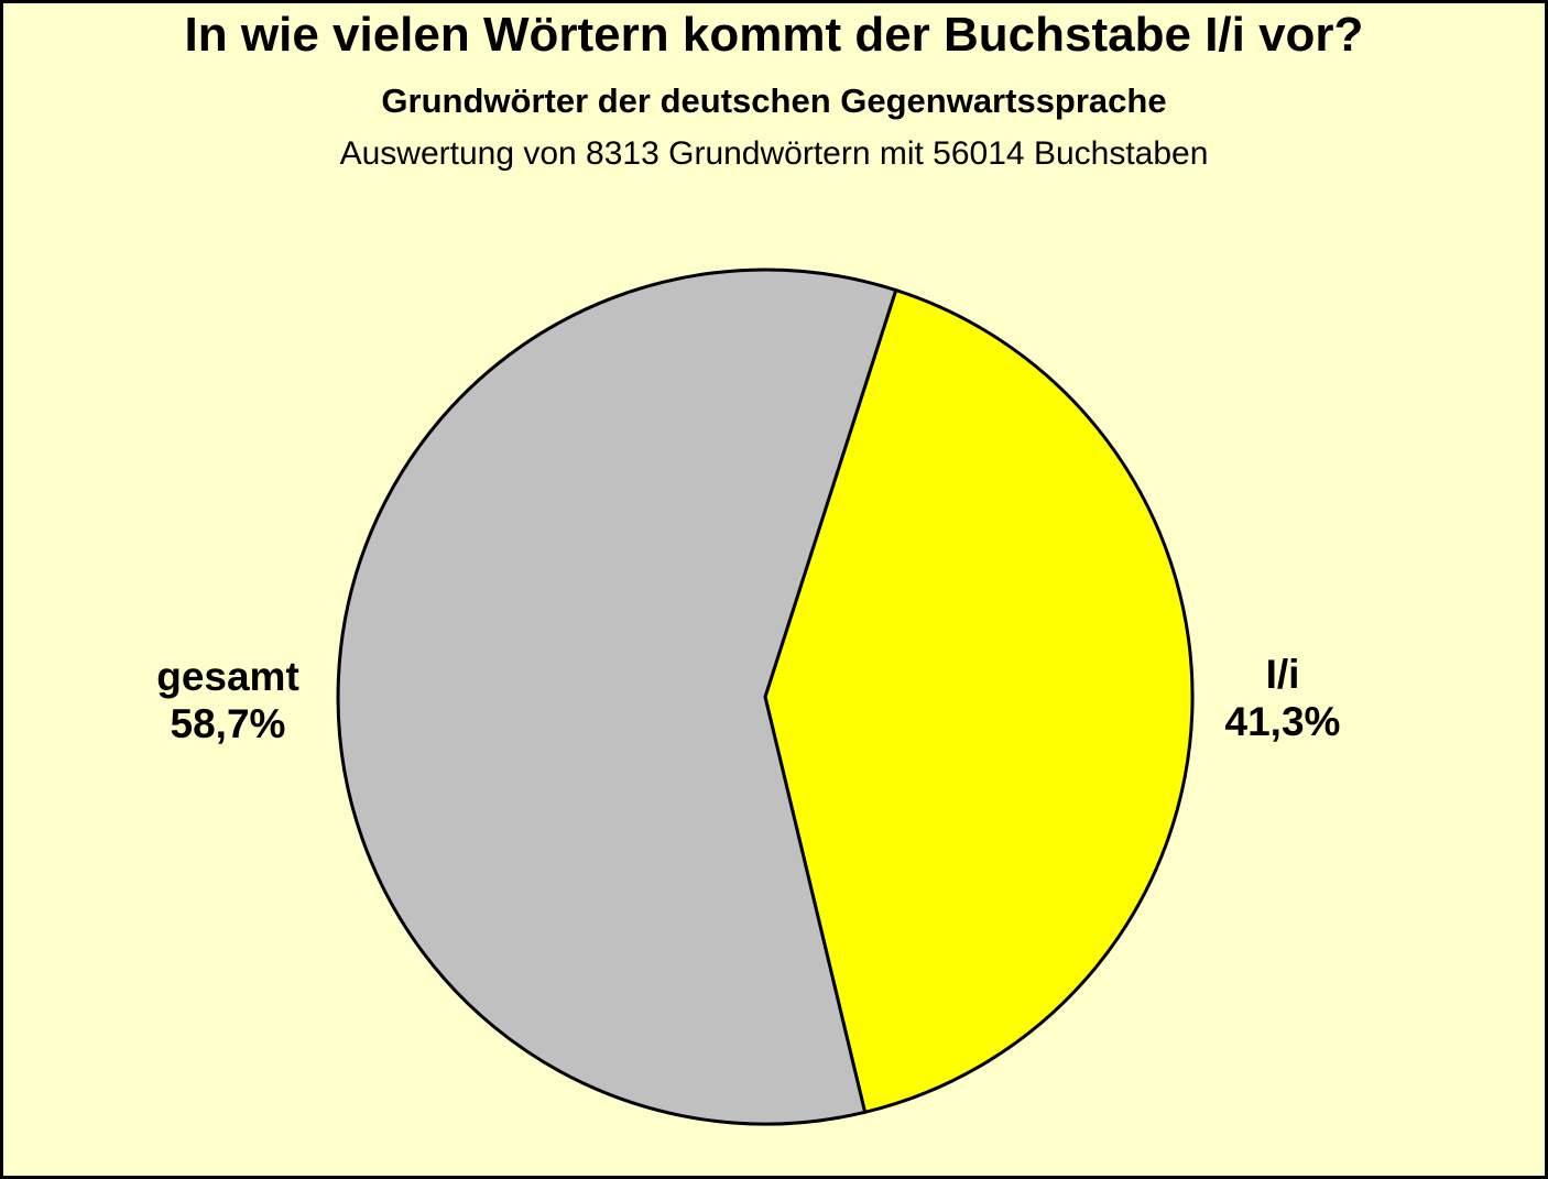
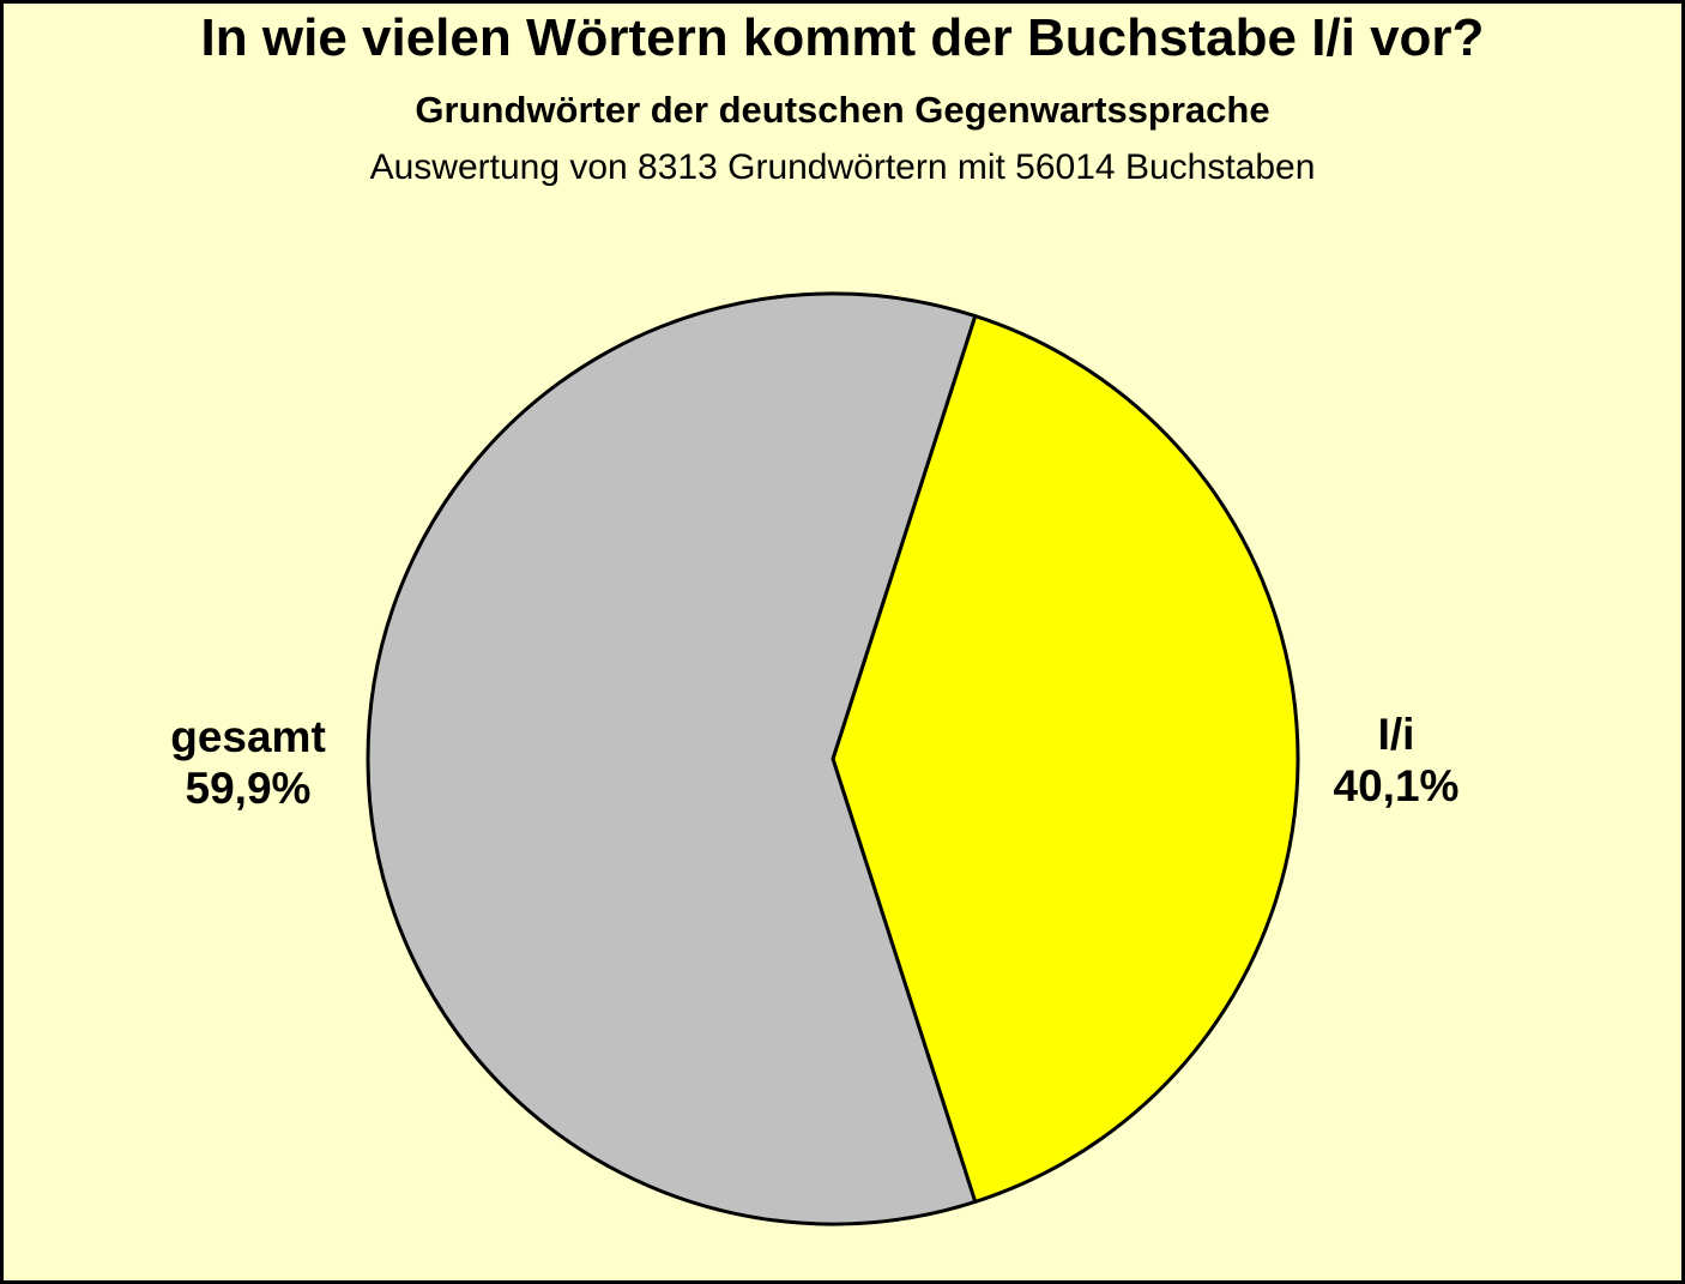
I/i: 41,3% -> 40,1%
gesamt: 58,7% -> 59,9%
